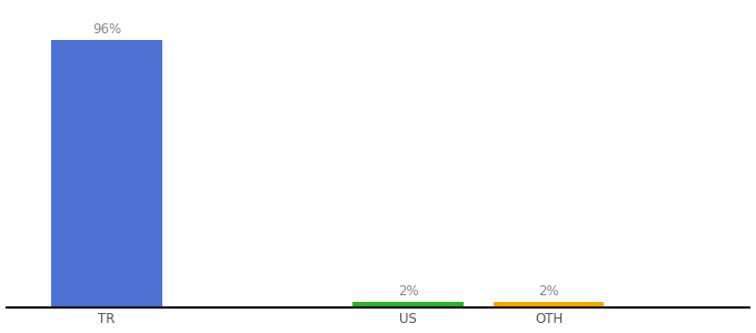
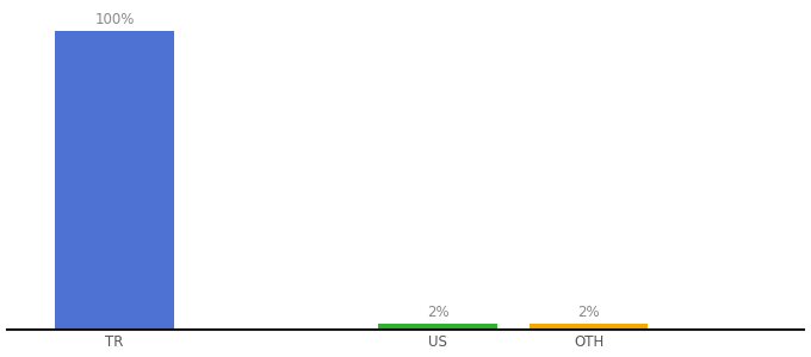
TR: 96% -> 100%
